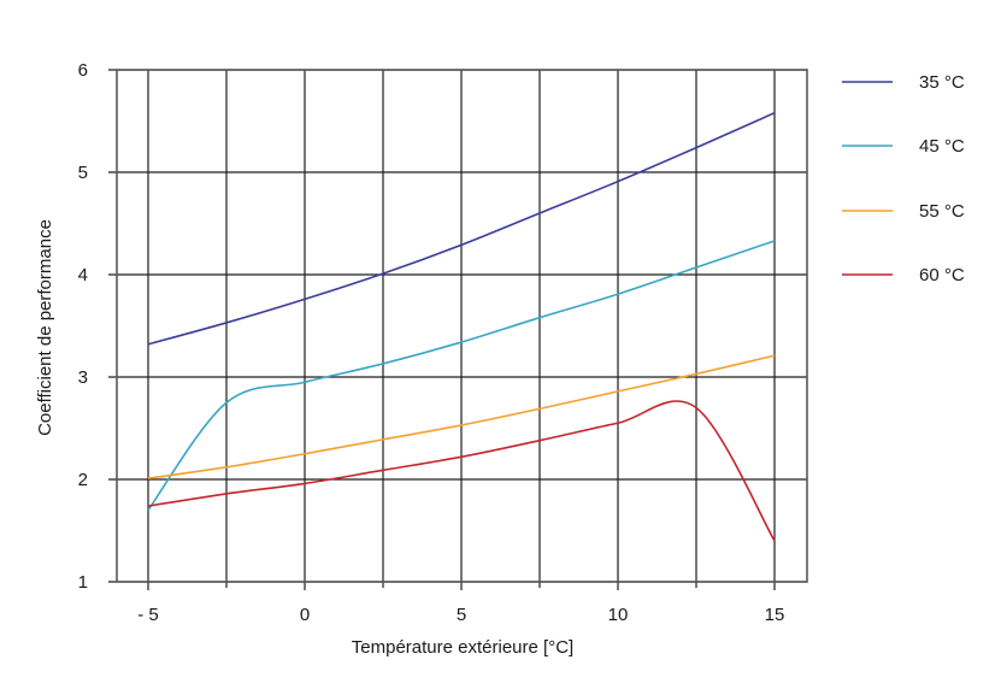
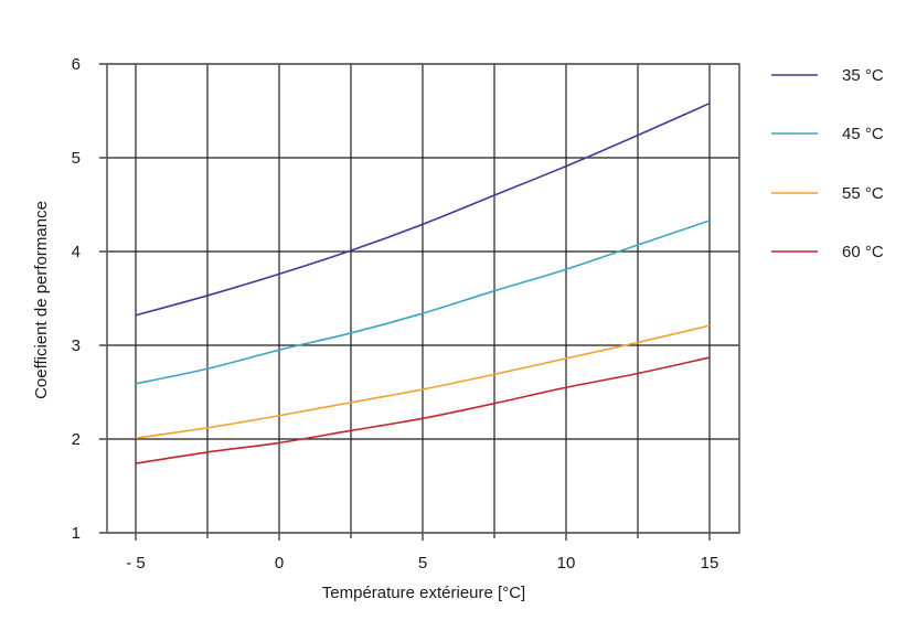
45 °C/-5: 1.7 -> 2.6
60 °C/15: 1.4 -> 2.9
